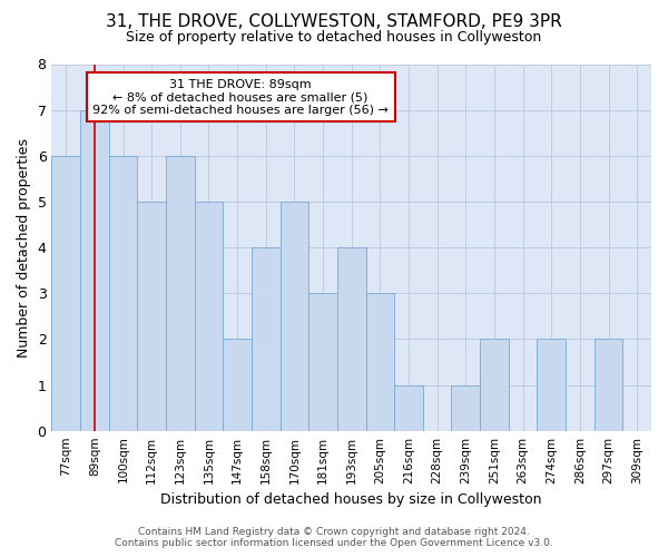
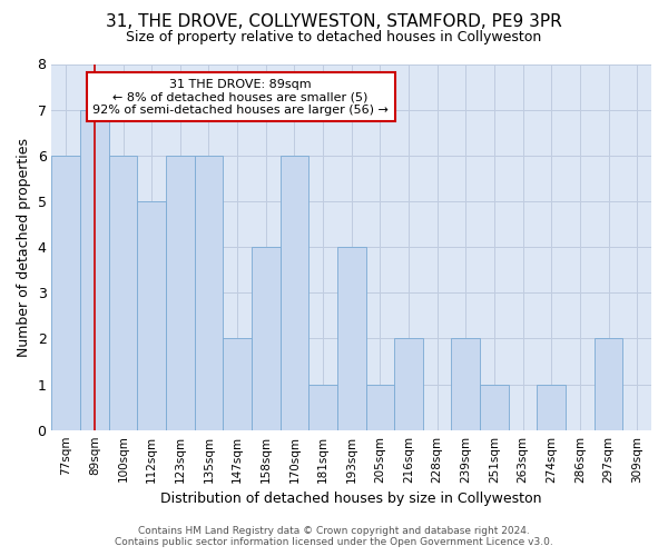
135sqm: 5 -> 6
170sqm: 5 -> 6
181sqm: 3 -> 1
205sqm: 3 -> 1
216sqm: 1 -> 2
239sqm: 1 -> 2
251sqm: 2 -> 1
274sqm: 2 -> 1
